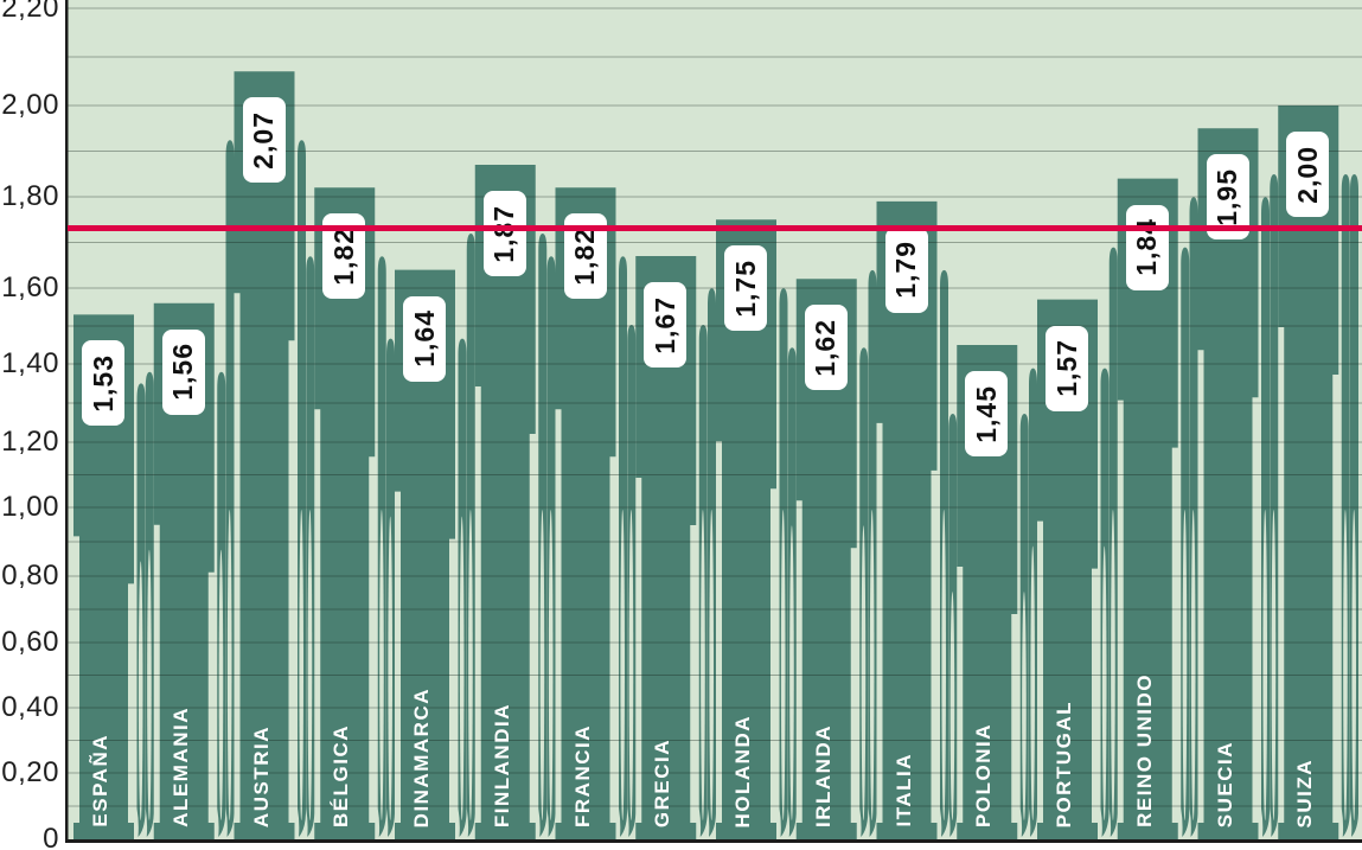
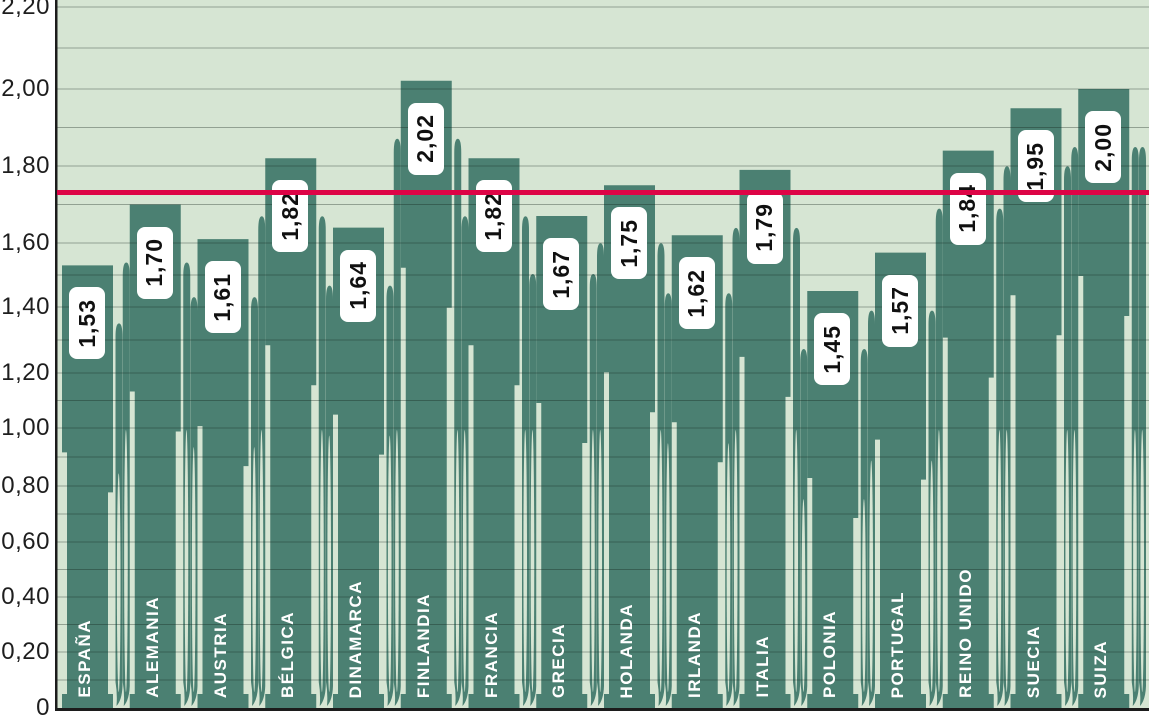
ALEMANIA: 1,56 -> 1,70
AUSTRIA: 2,07 -> 1,61
FINLANDIA: 1,87 -> 2,02
